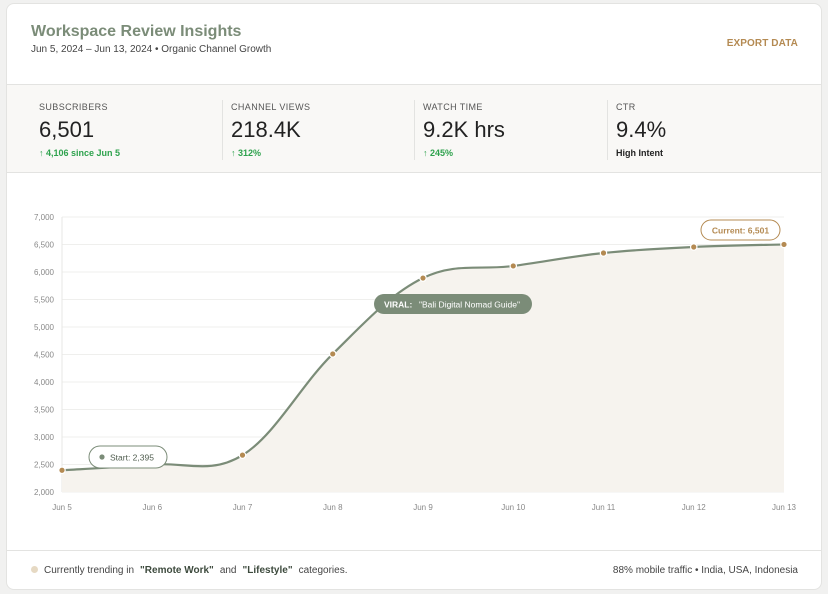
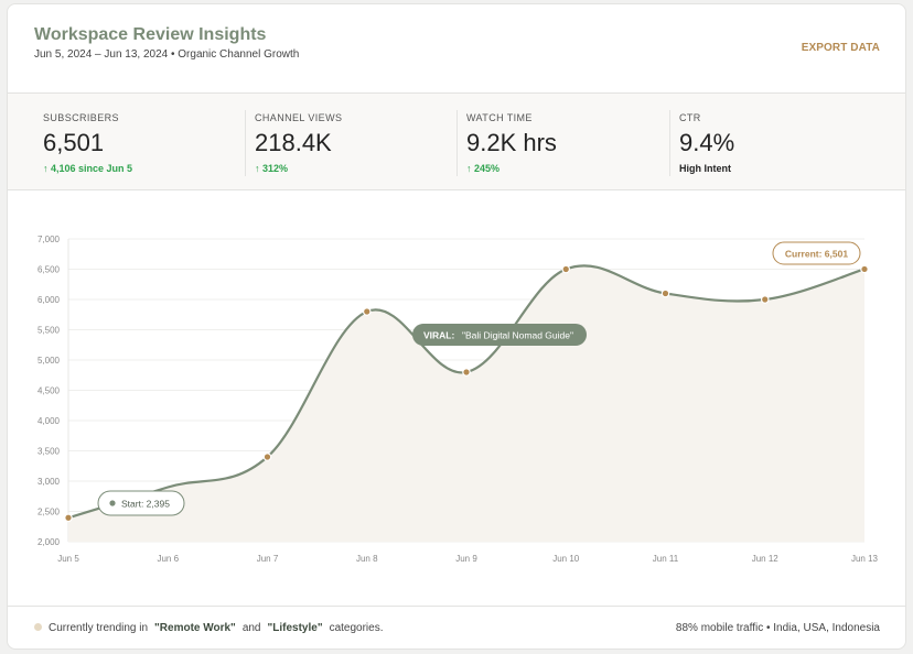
Jun 6: 2500 -> 2900
Jun 7: 2700 -> 3400
Jun 8: 4500 -> 5800
Jun 9: 5900 -> 4800
Jun 10: 6100 -> 6500
Jun 11: 6300 -> 6100
Jun 12: 6500 -> 6000
